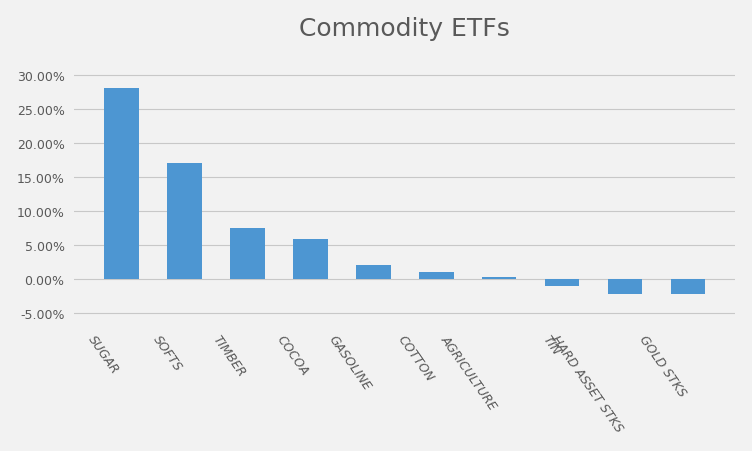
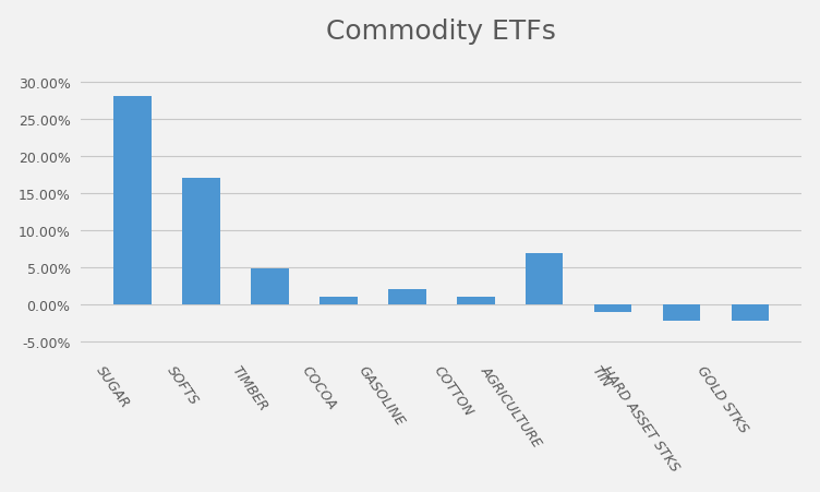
TIMBER: 7.5% -> 4.8%
COCOA: 5.9% -> 1.0%
AGRICULTURE: 0.3% -> 6.8%
